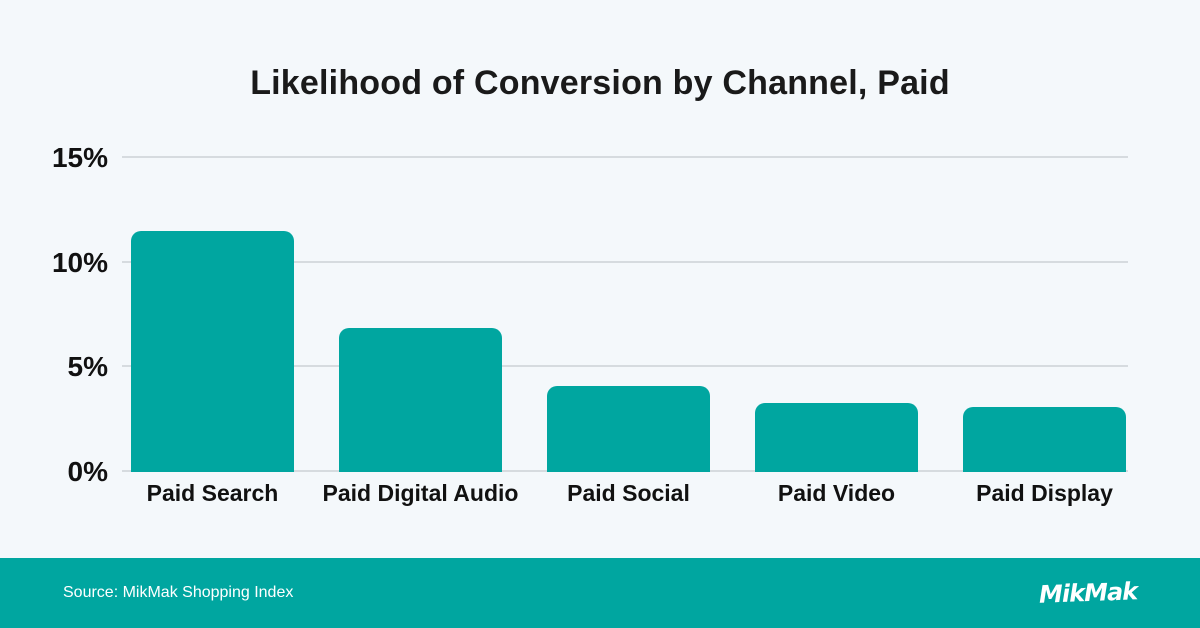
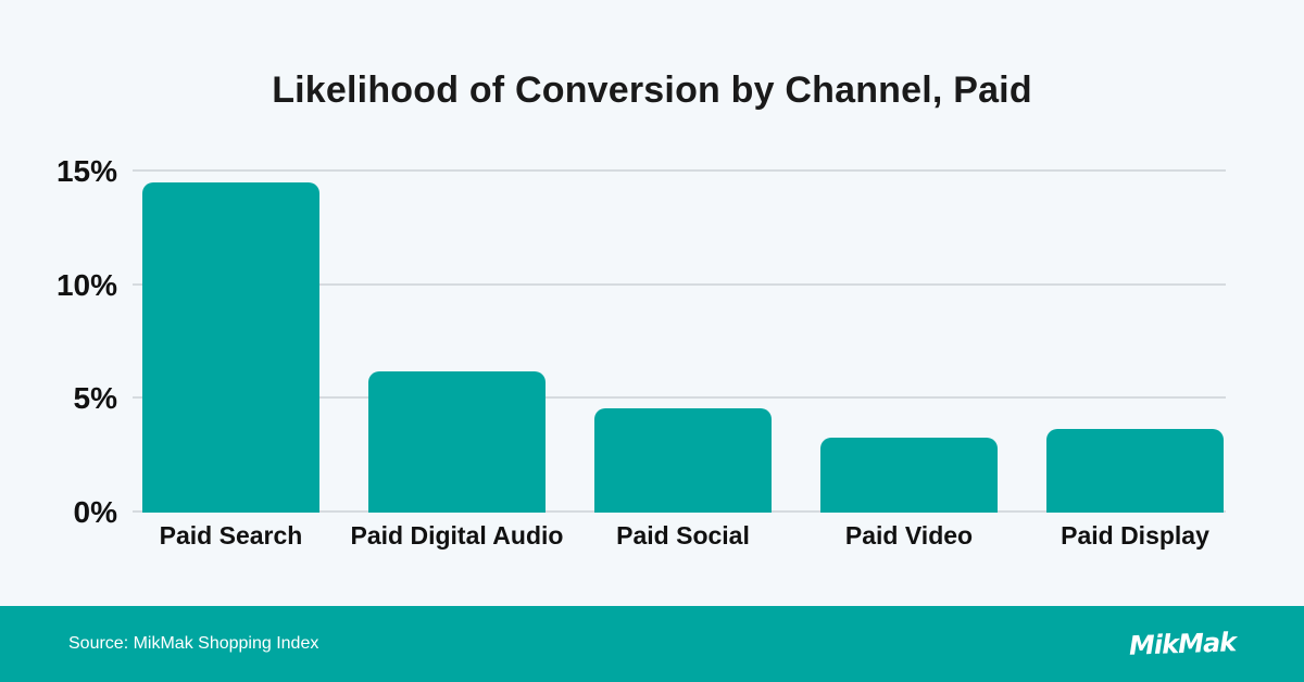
Paid Search: 11.5% -> 14.5%
Paid Digital Audio: 6.9% -> 6.2%
Paid Social: 4.1% -> 4.6%
Paid Display: 3.1% -> 3.7%
